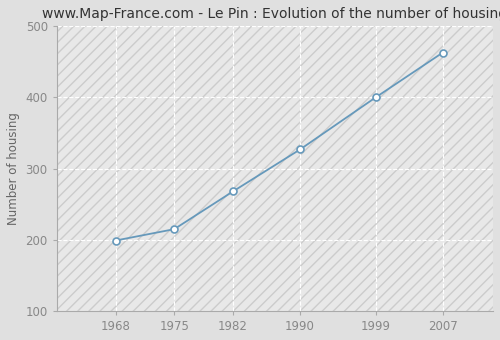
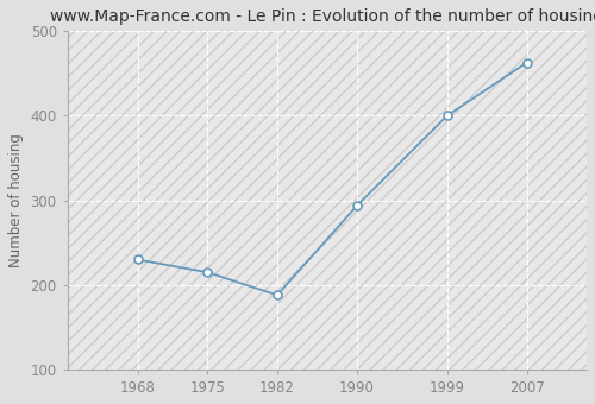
1968: 199 -> 230
1982: 268 -> 188
1990: 327 -> 294
